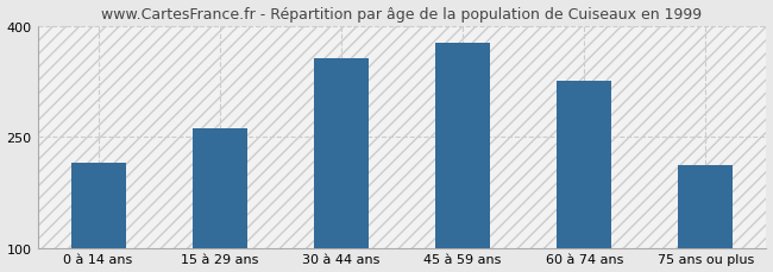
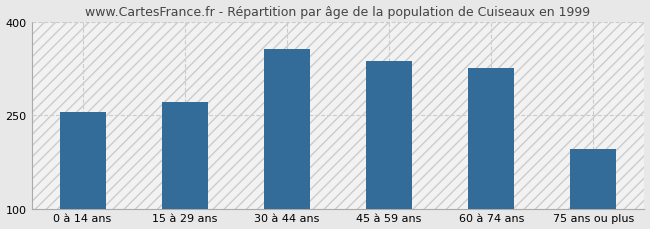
0 à 14 ans: 214 -> 255
15 à 29 ans: 262 -> 271
45 à 59 ans: 376 -> 336
75 ans ou plus: 212 -> 196
